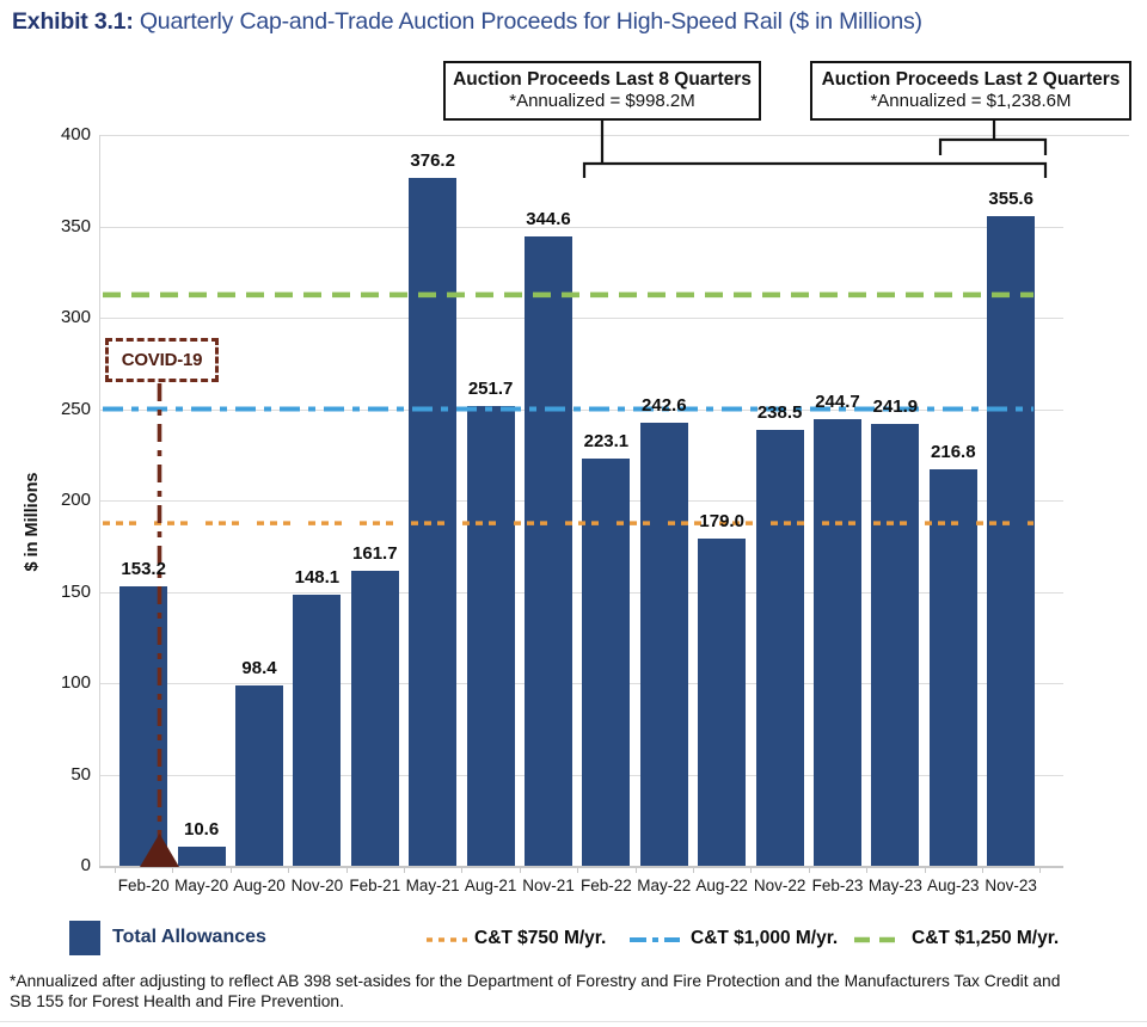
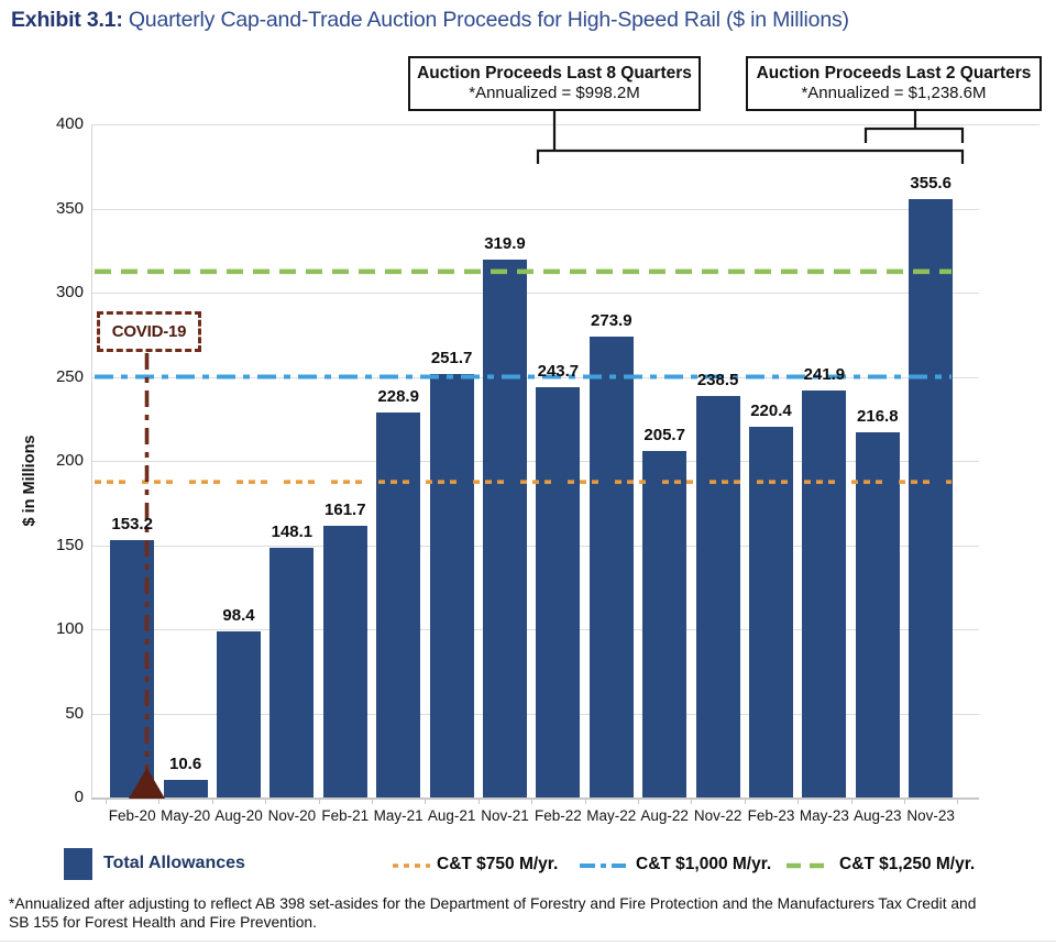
May-21: 376.2 -> 228.9
Nov-21: 344.6 -> 319.9
Feb-22: 223.1 -> 243.7
May-22: 242.6 -> 273.9
Aug-22: 179.0 -> 205.7
Feb-23: 244.7 -> 220.4
